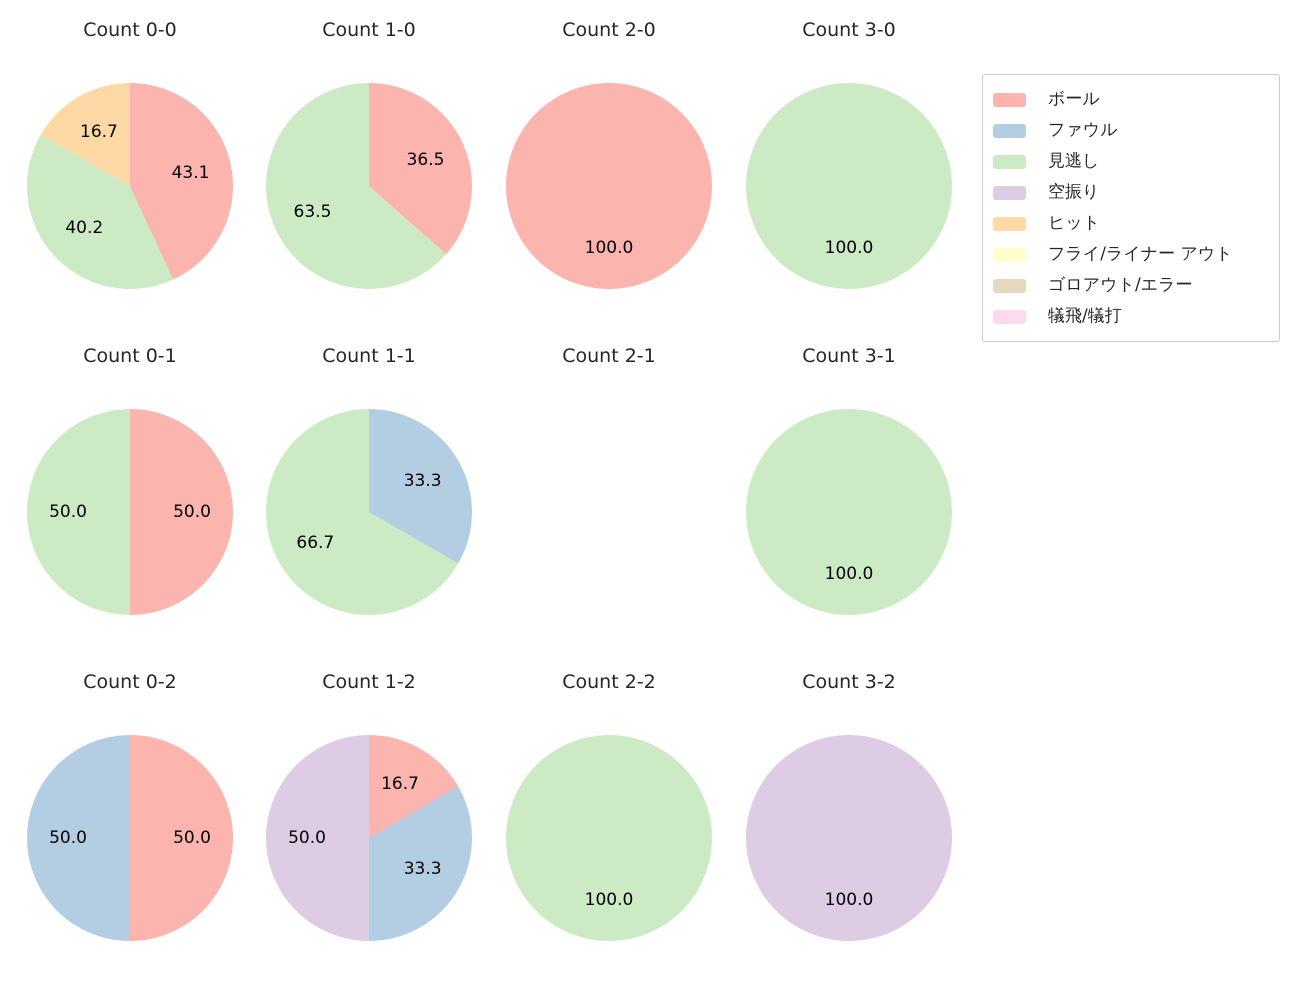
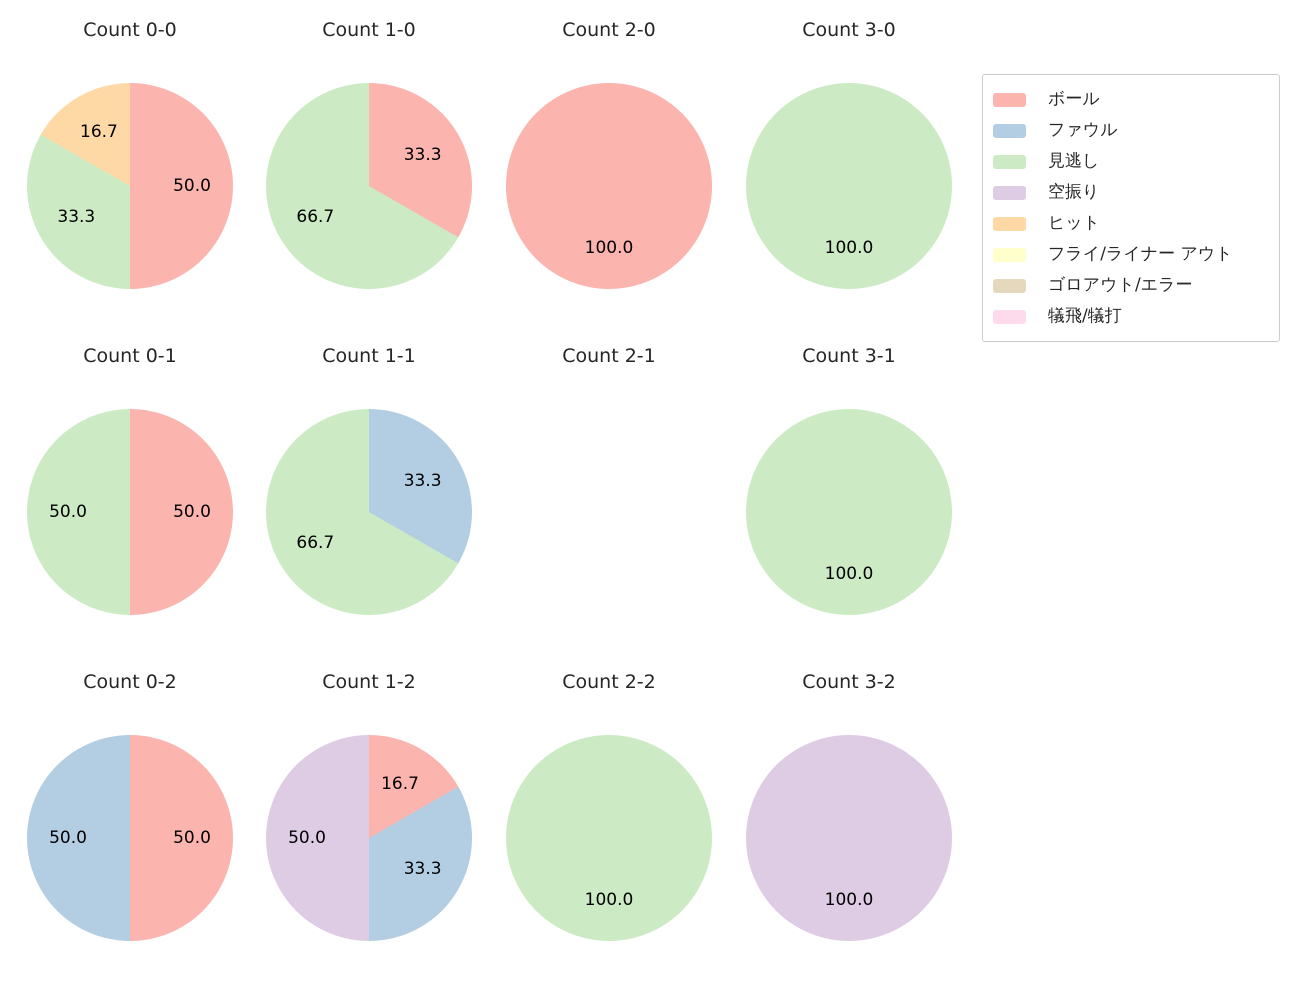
Count 0-0/ボール: 43.1 -> 50.0
Count 0-0/見逃し: 40.2 -> 33.3
Count 1-0/ボール: 36.5 -> 33.3
Count 1-0/見逃し: 63.5 -> 66.7
